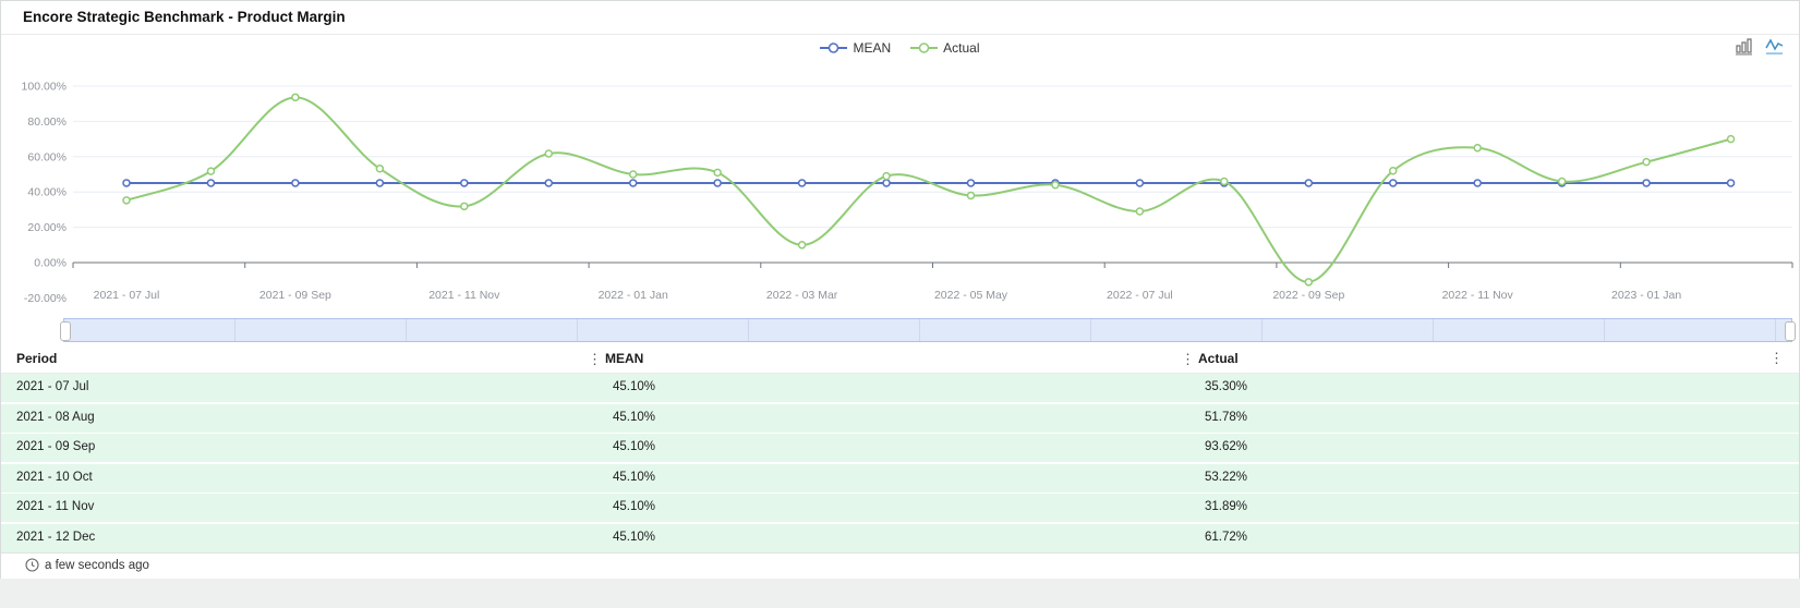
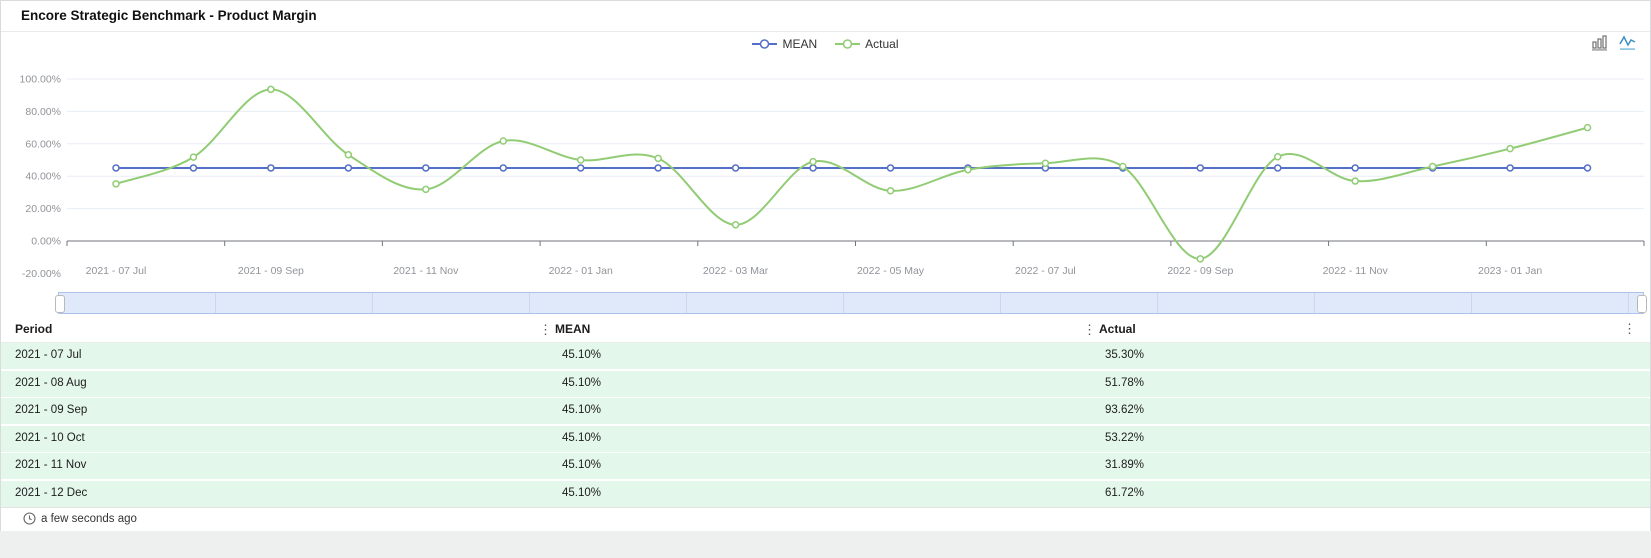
Actual/2022 - 05 May: 38% -> 31%
Actual/2022 - 07 Jul: 29% -> 48%
Actual/2022 - 11 Nov: 65% -> 37%
